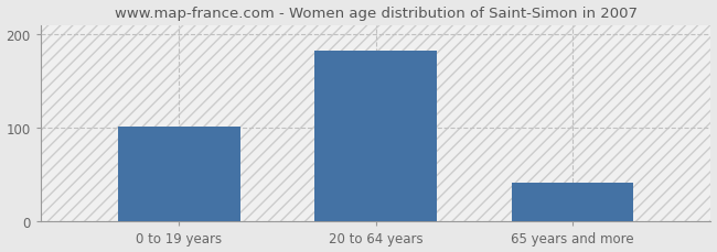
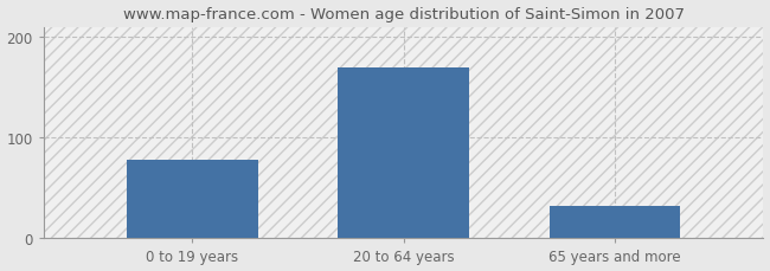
0 to 19 years: 102 -> 78
20 to 64 years: 183 -> 170
65 years and more: 42 -> 32
